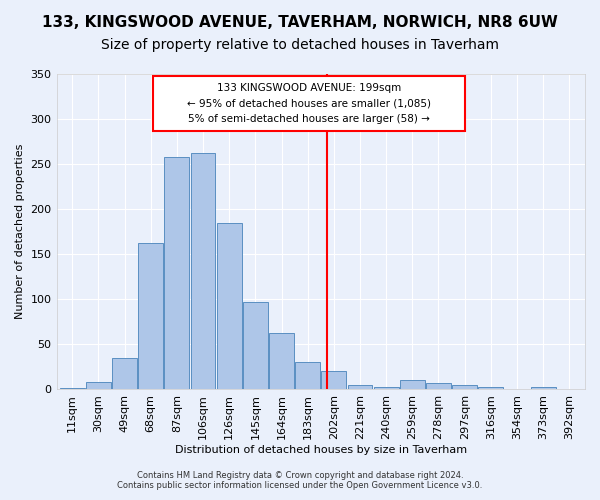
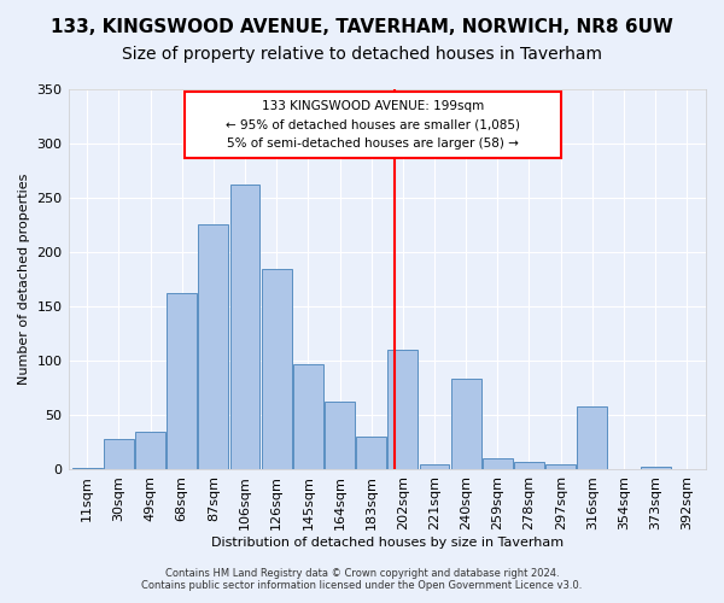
30sqm: 8 -> 28
87sqm: 258 -> 226
202sqm: 21 -> 110
240sqm: 3 -> 84
316sqm: 3 -> 58
